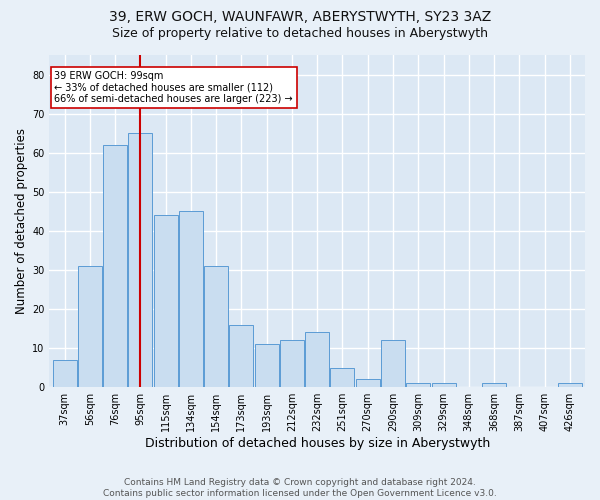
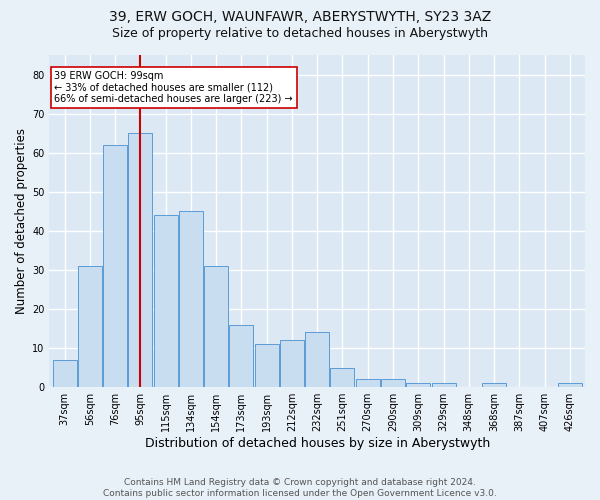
290sqm: 12 -> 2
